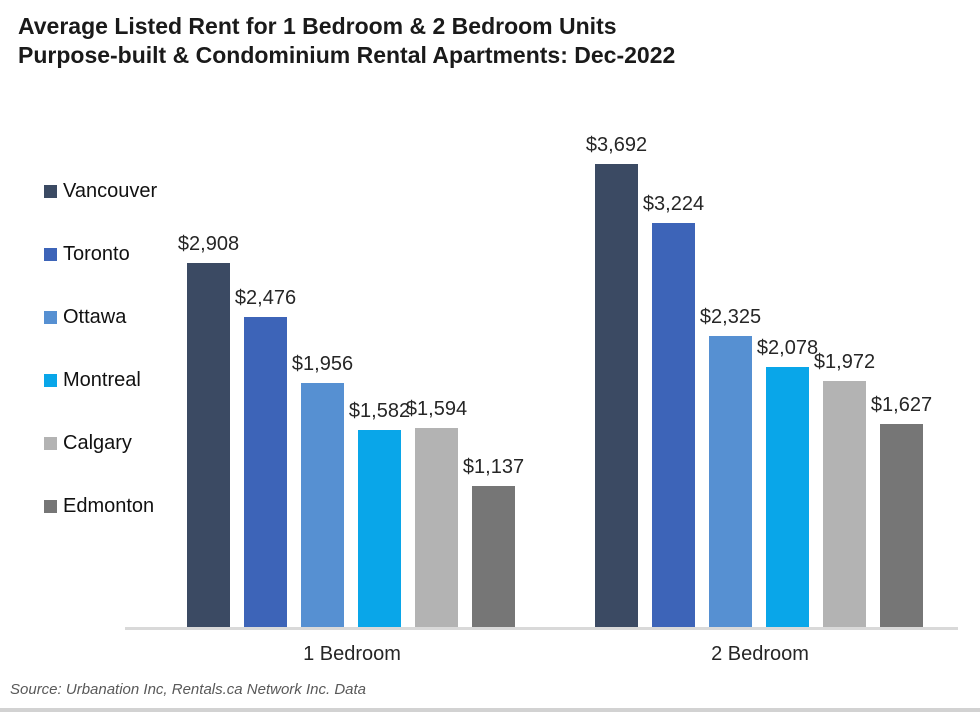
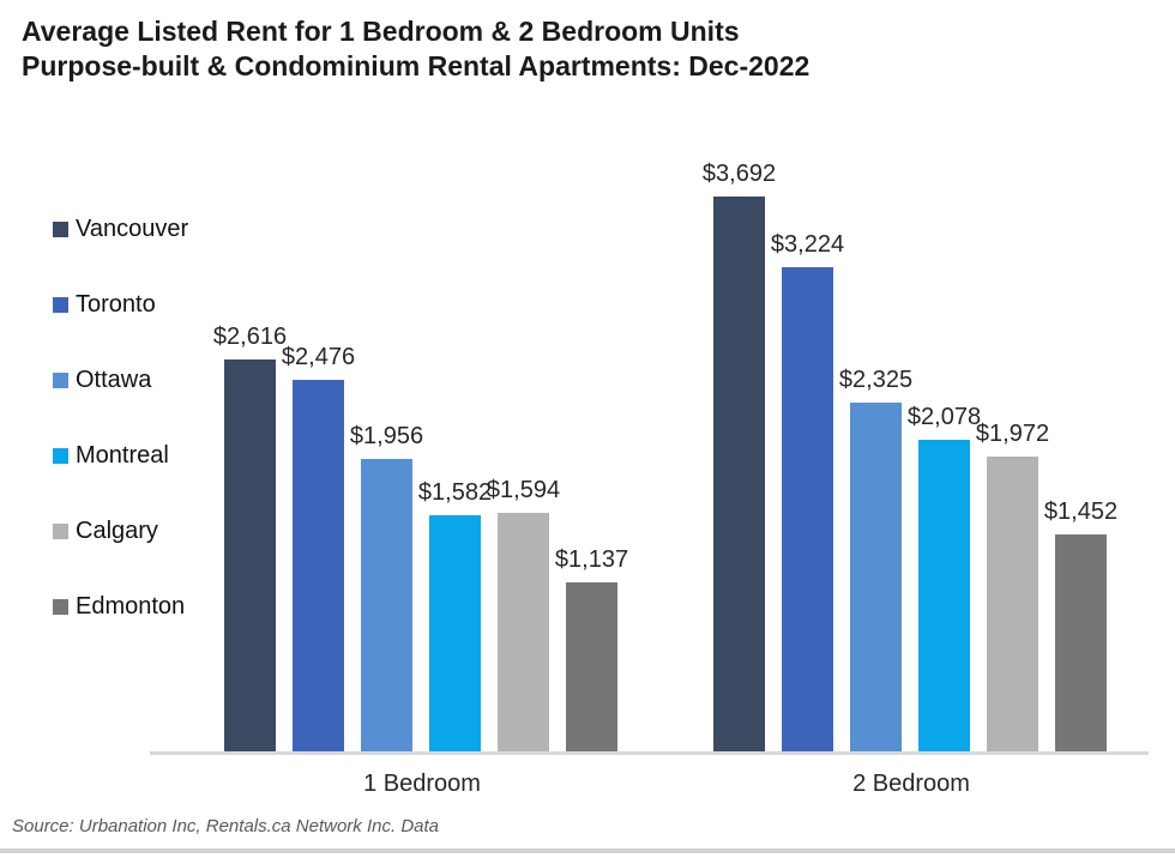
Vancouver/1 Bedroom: $2,908 -> $2,616
Edmonton/2 Bedroom: $1,627 -> $1,452
